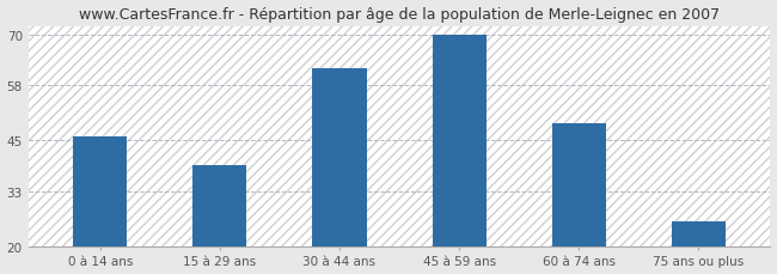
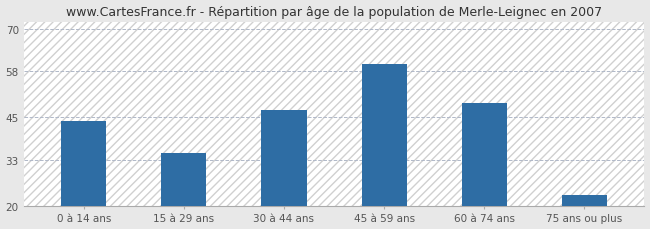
0 à 14 ans: 46 -> 44
15 à 29 ans: 39 -> 35
30 à 44 ans: 62 -> 47
45 à 59 ans: 70 -> 60
75 ans ou plus: 26 -> 23
